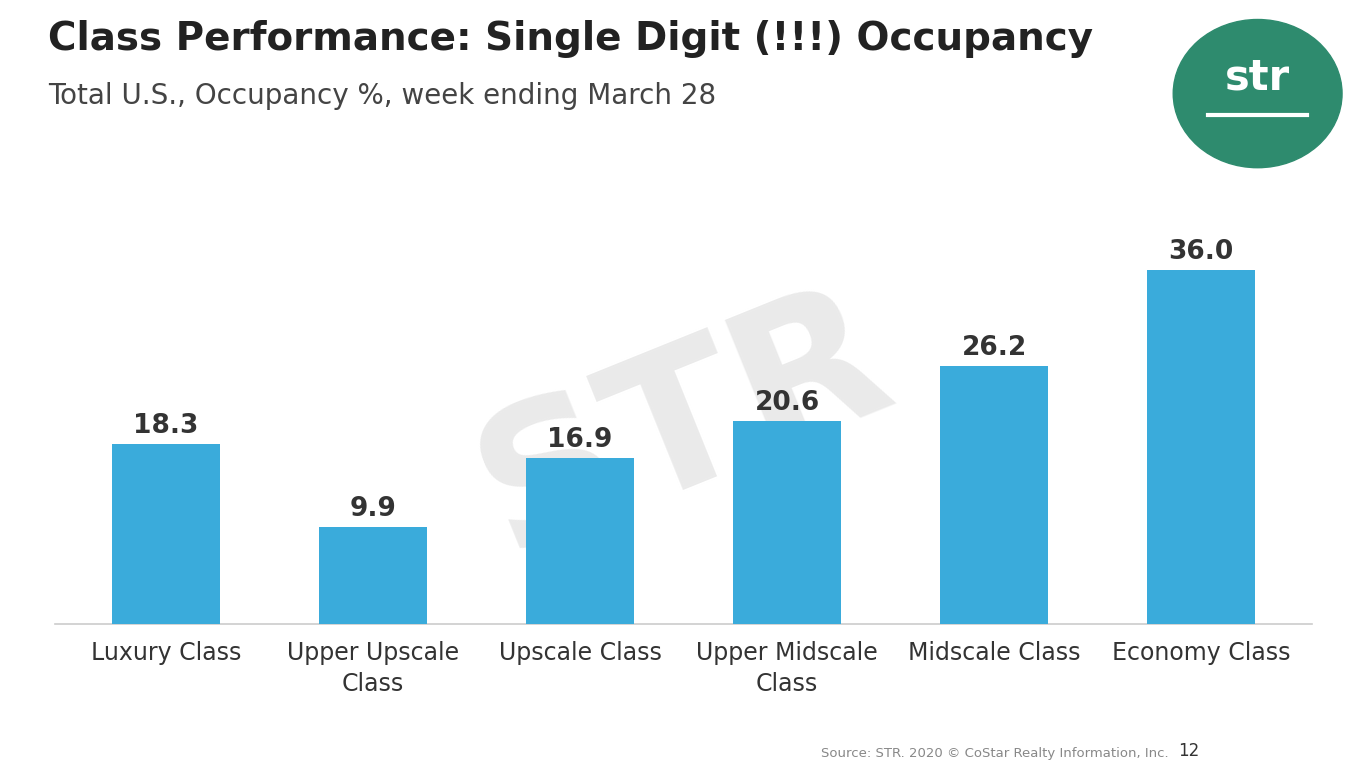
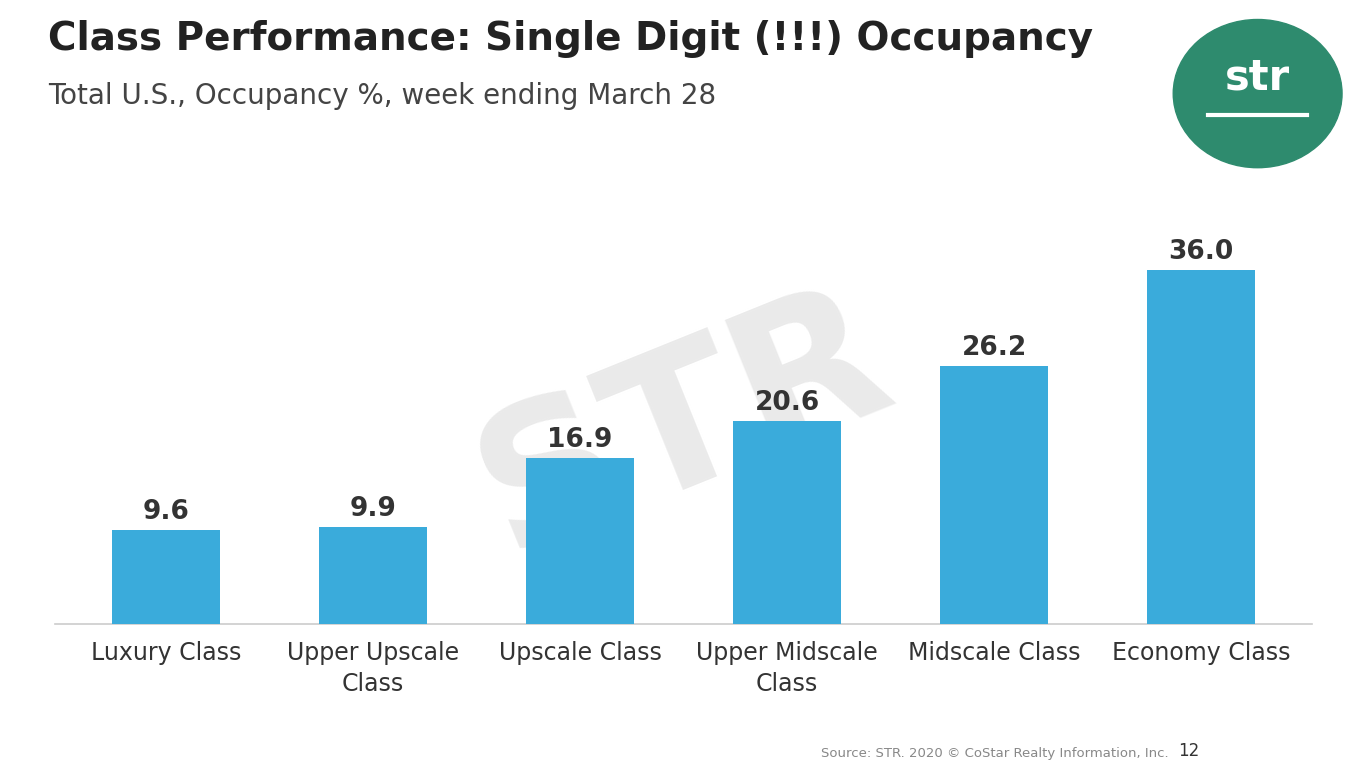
Luxury Class: 18.3 -> 9.6
